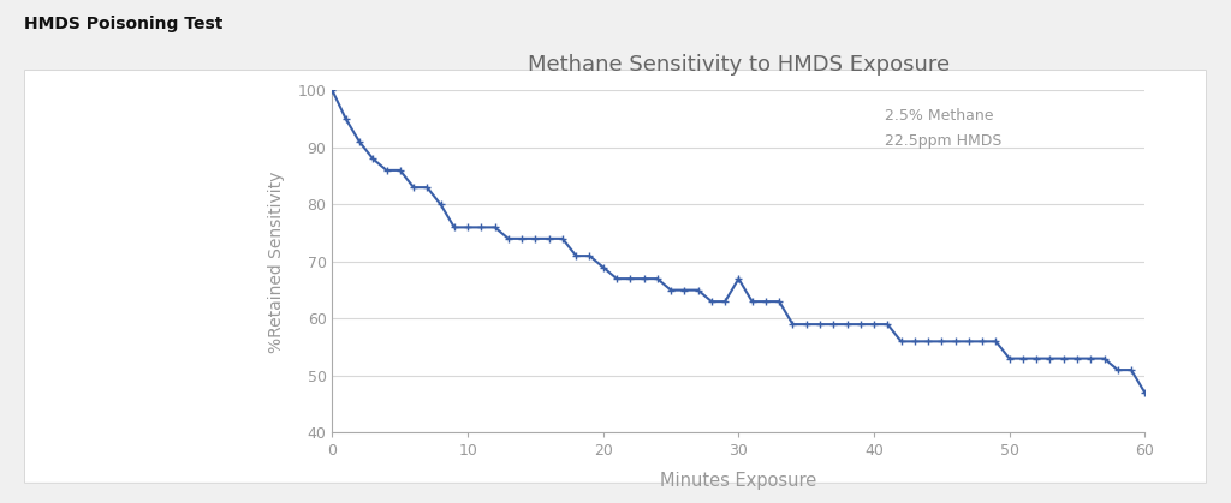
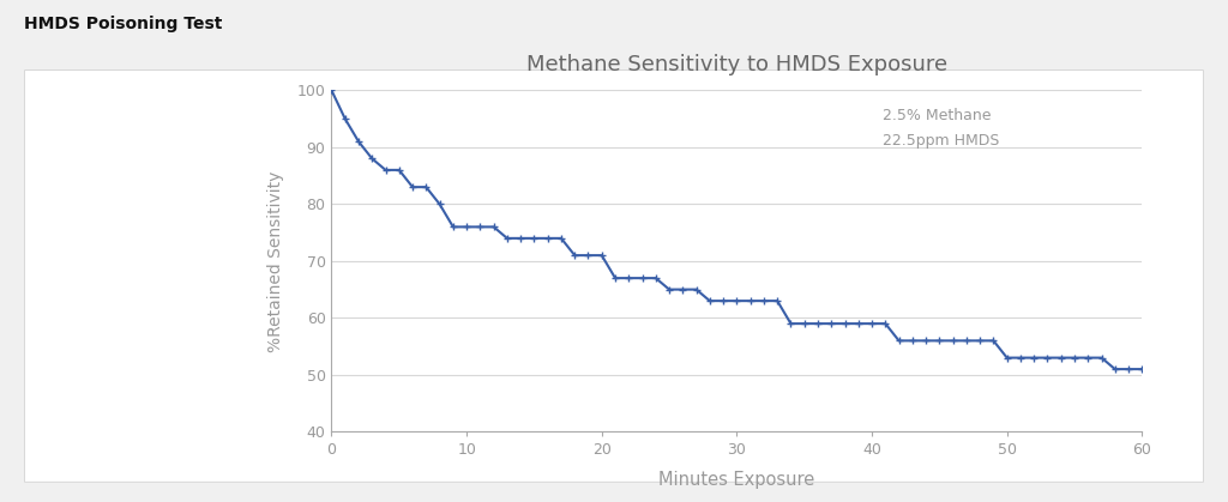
20: 69 -> 71
30: 67 -> 63
60: 47 -> 51
